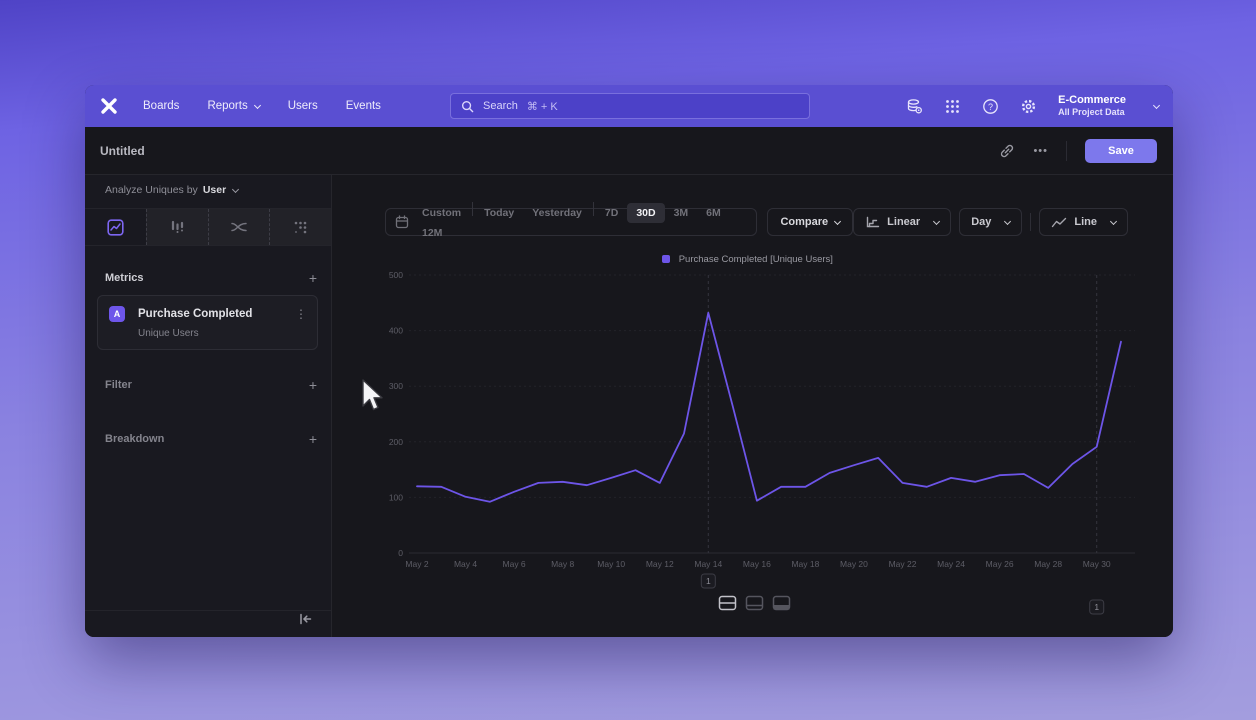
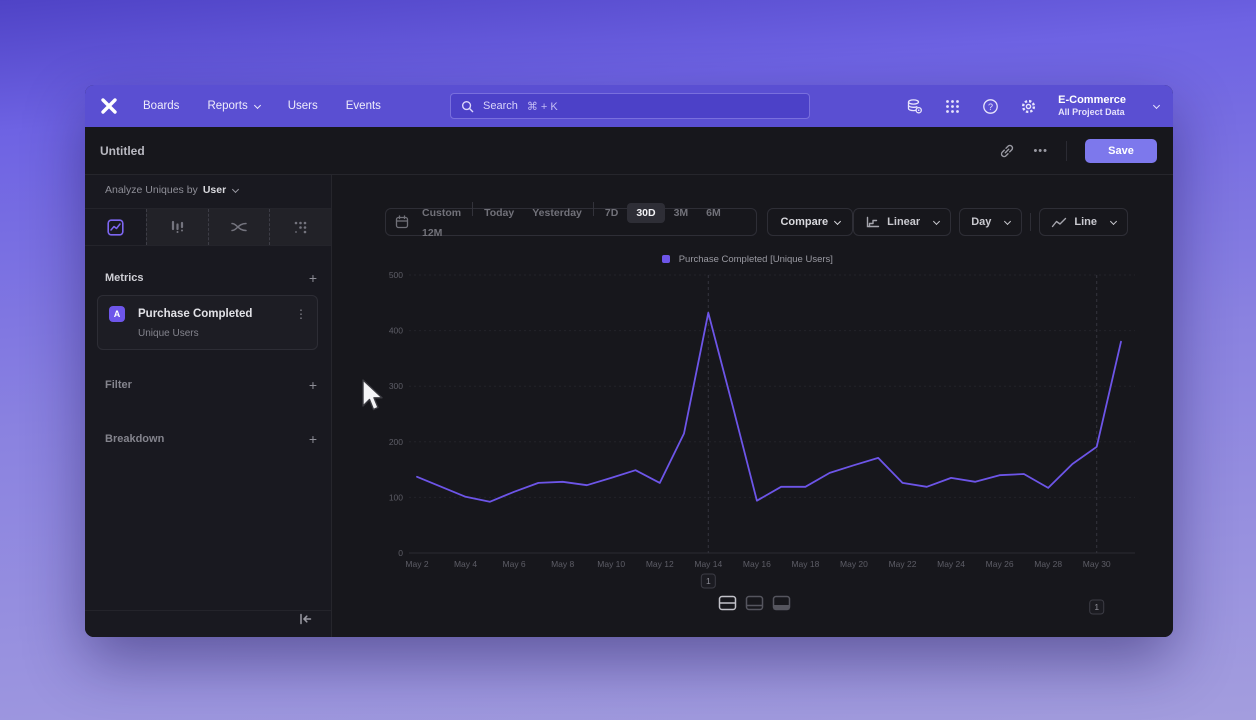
May 2: 120 -> 140
